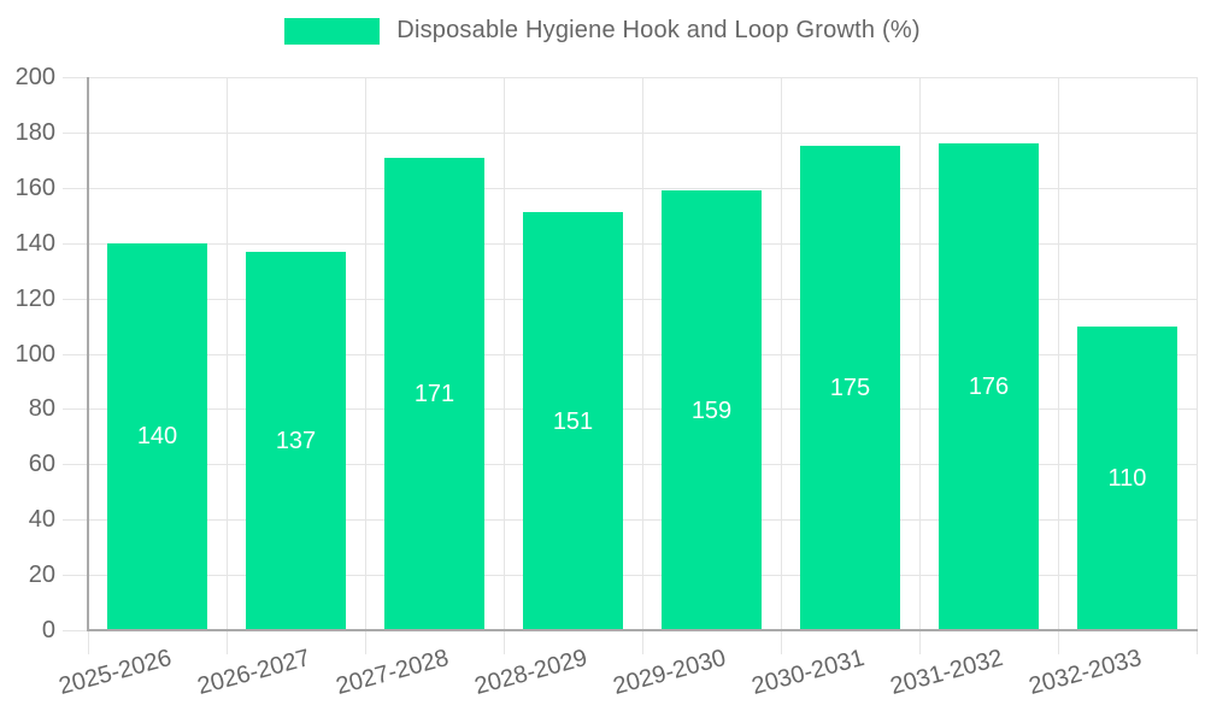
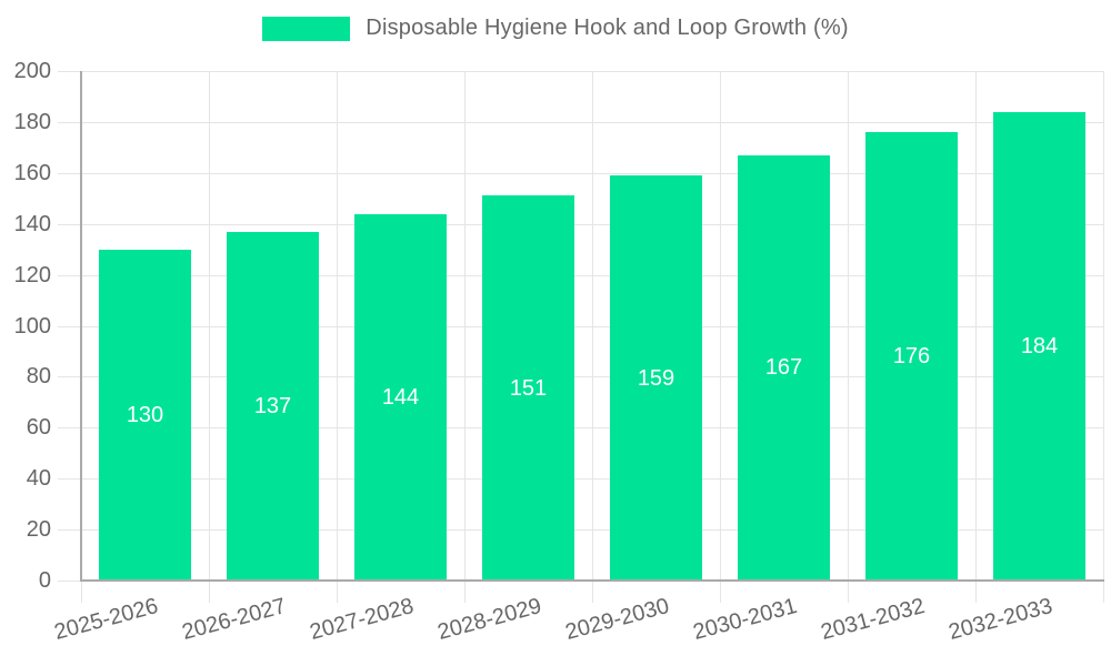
2025-2026: 140 -> 130
2027-2028: 171 -> 144
2030-2031: 175 -> 167
2032-2033: 110 -> 184
